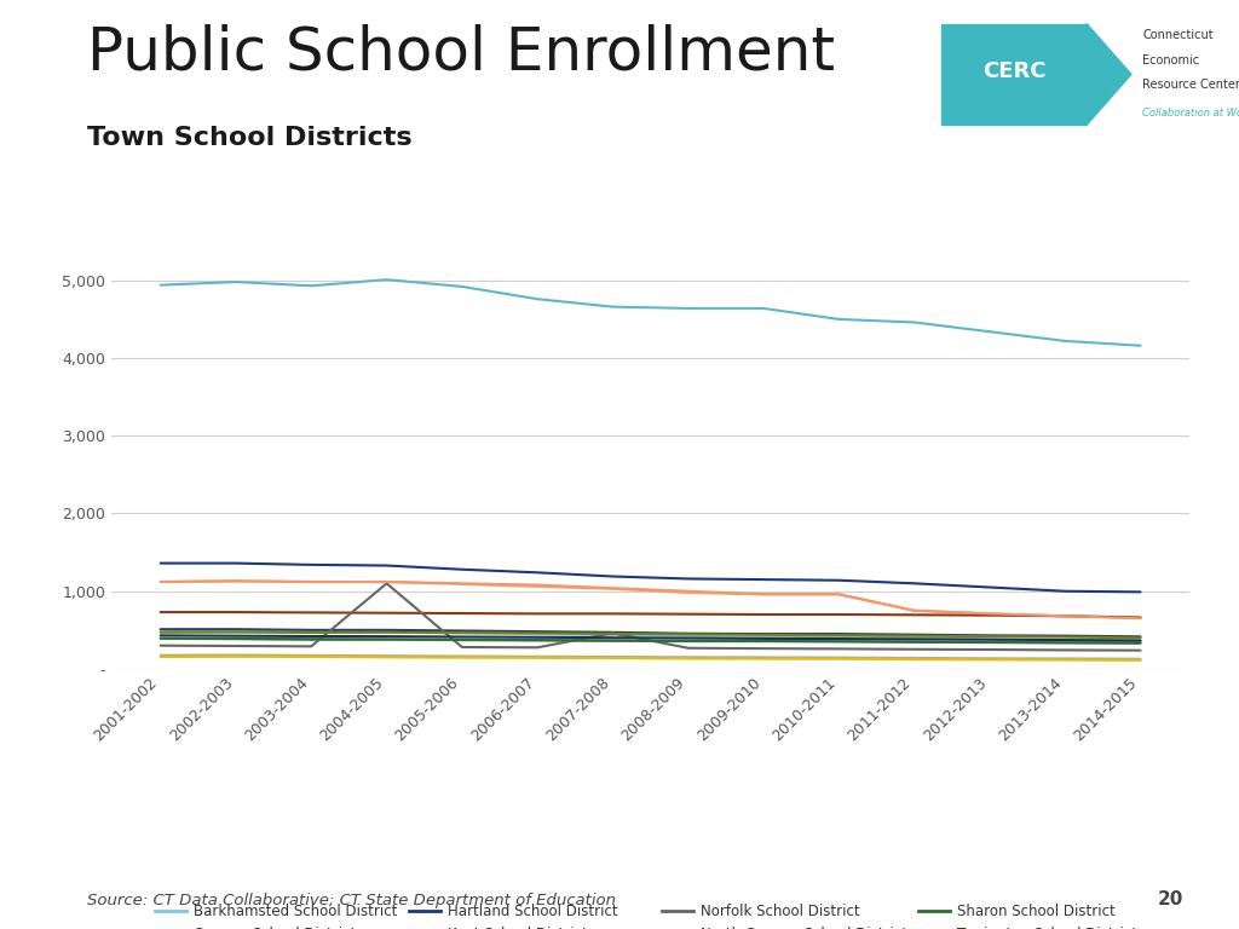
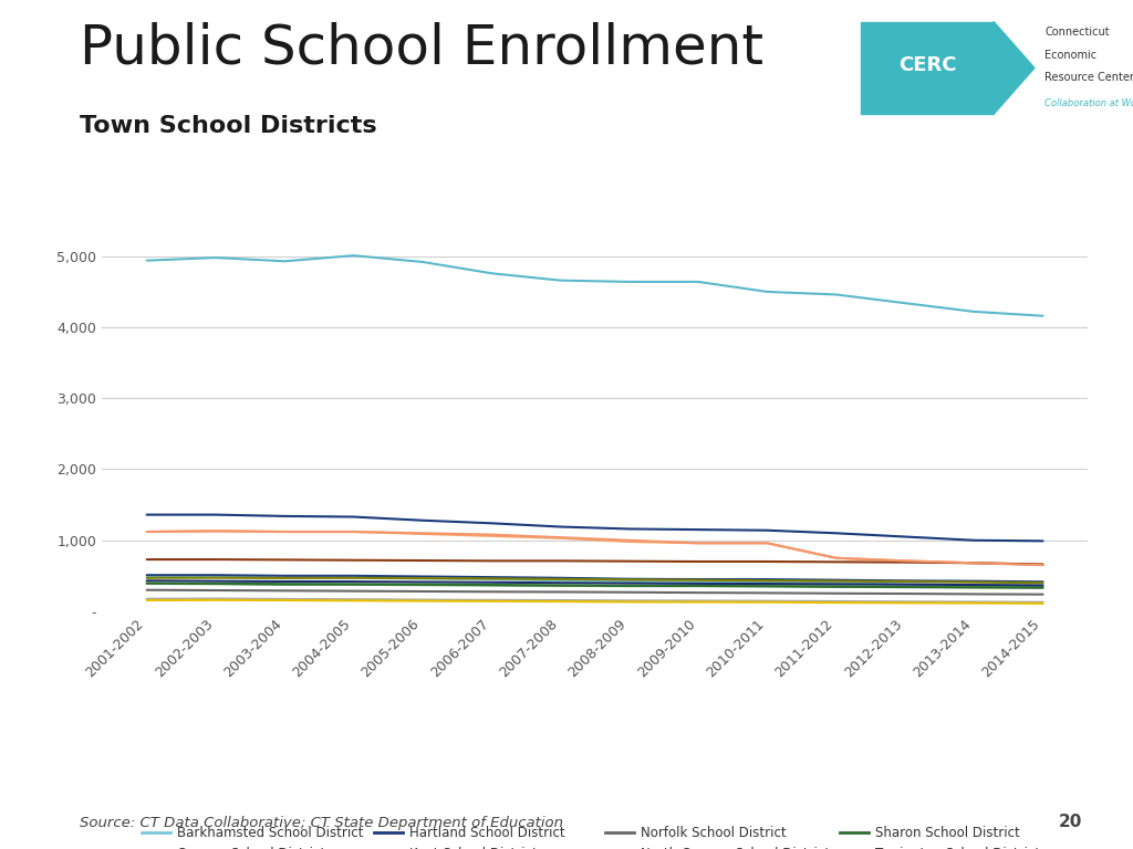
Norfolk School District/2004-2005: 1,100 -> 280
Norfolk School District/2007-2008: 460 -> 270
